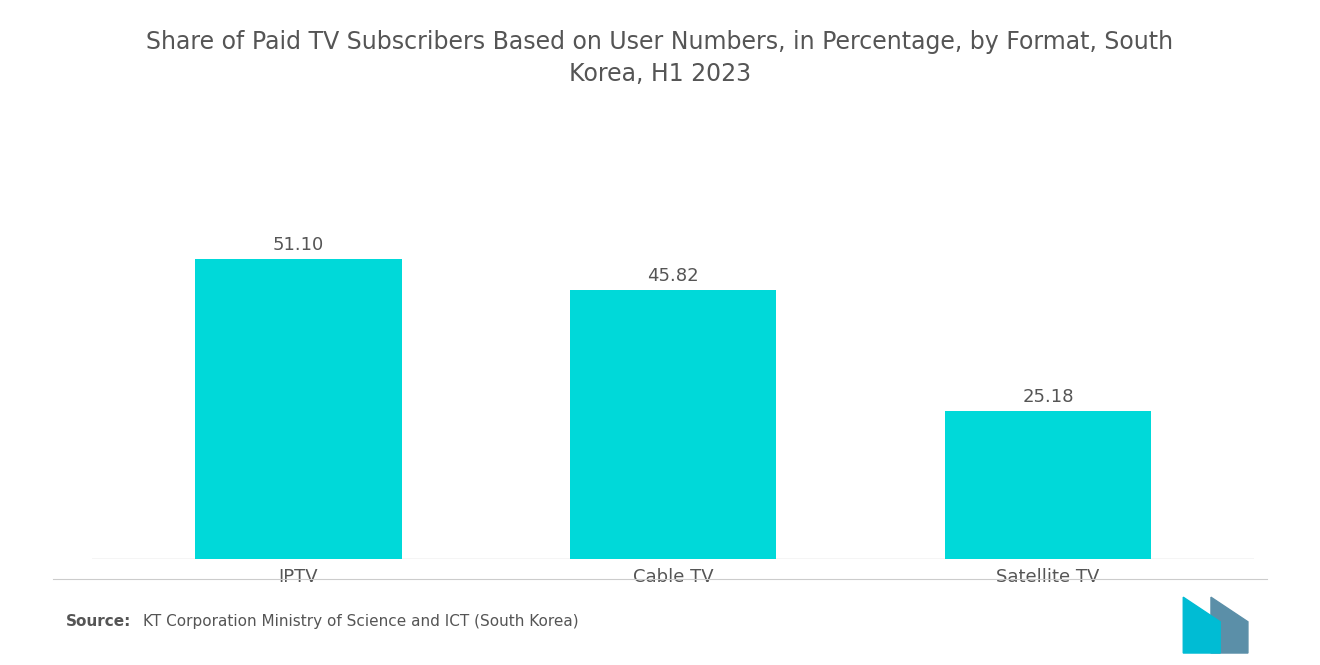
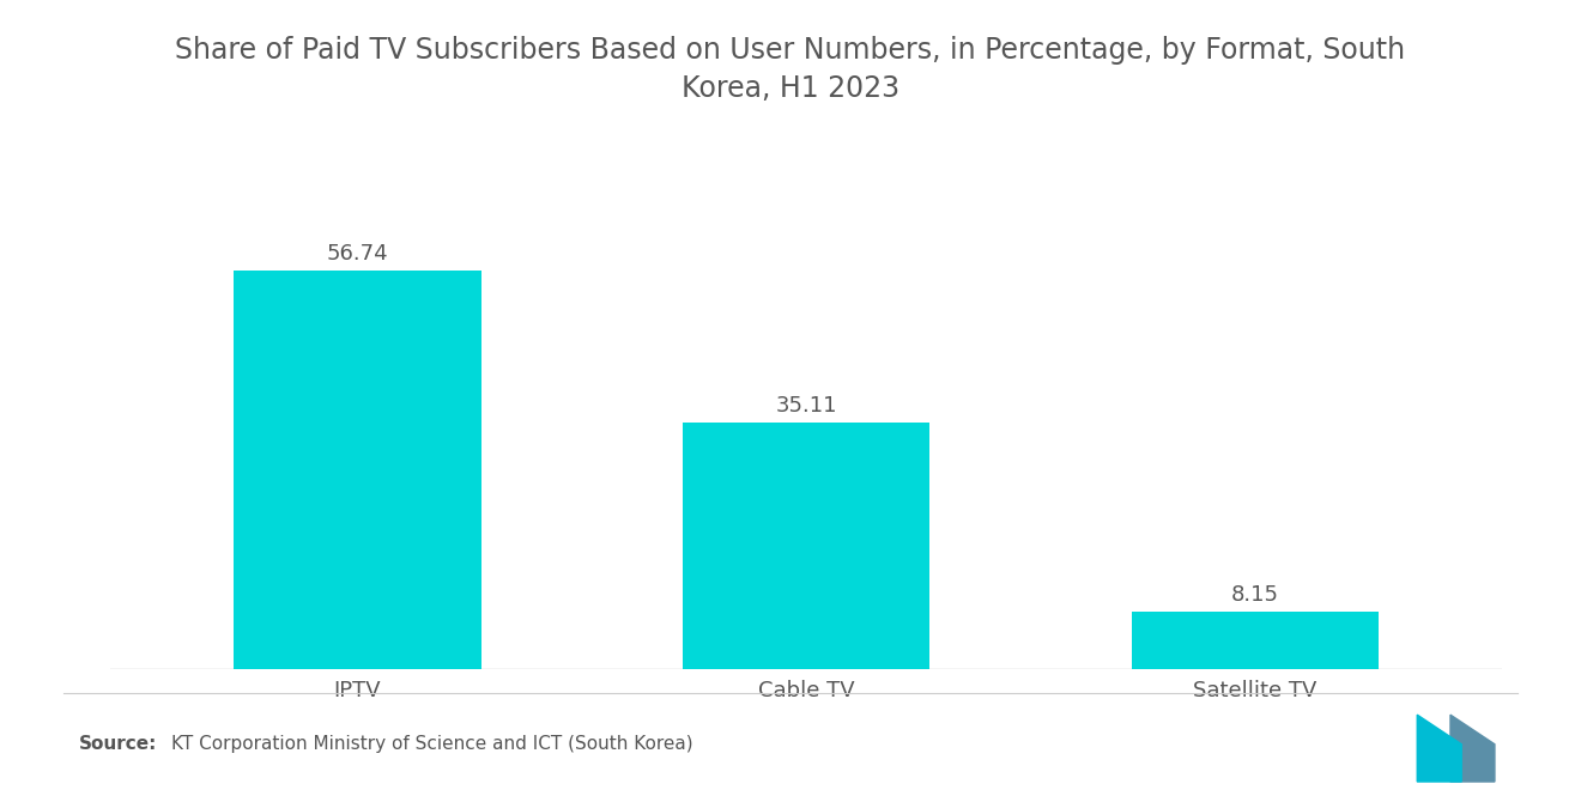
IPTV: 51.10 -> 56.74
Cable TV: 45.82 -> 35.11
Satellite TV: 25.18 -> 8.15
